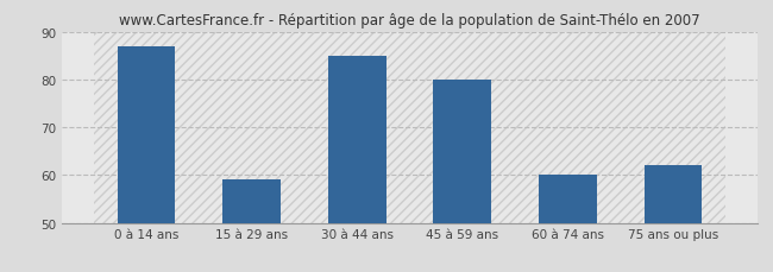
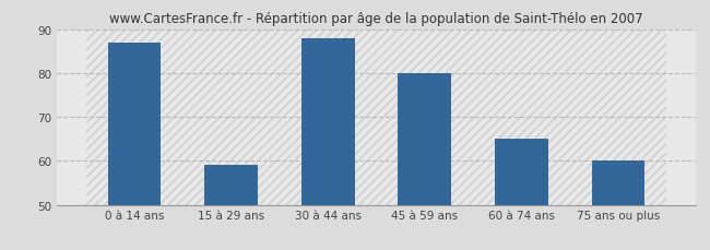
30 à 44 ans: 85 -> 88
60 à 74 ans: 60 -> 65
75 ans ou plus: 62 -> 60
